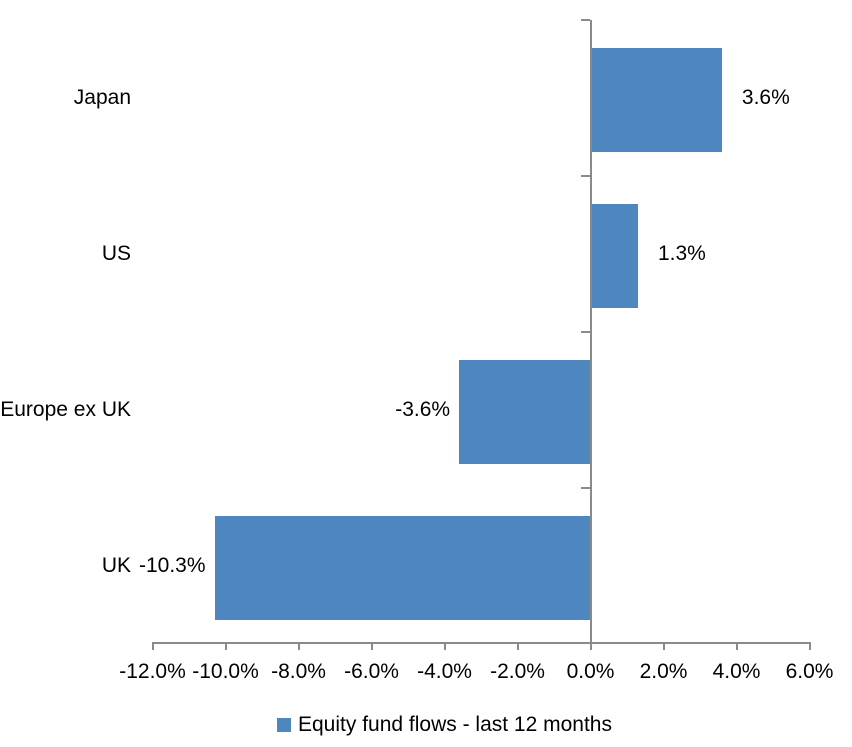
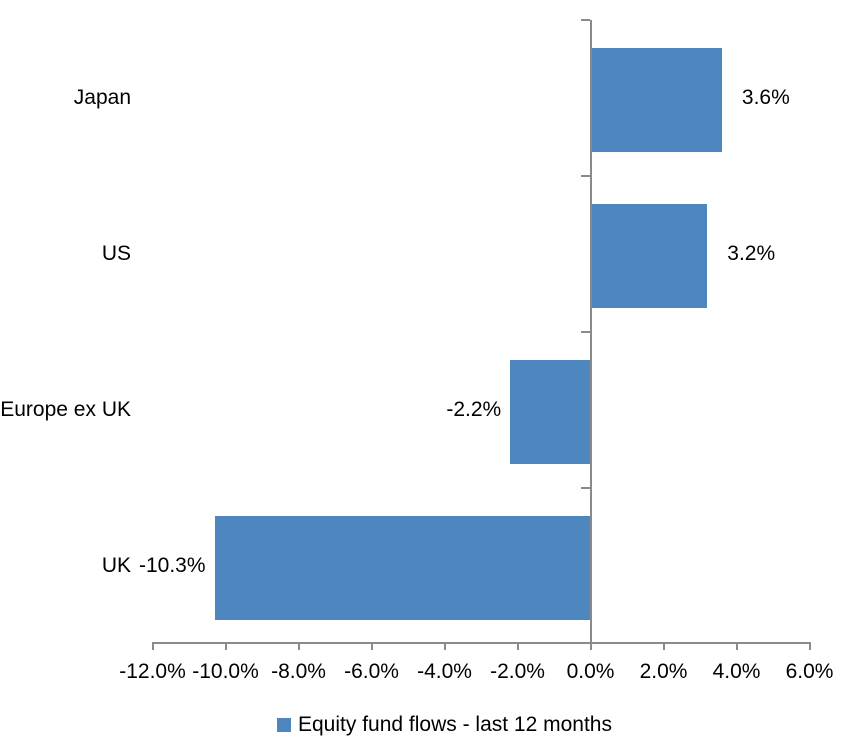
US: 1.3% -> 3.2%
Europe ex UK: -3.6% -> -2.2%
